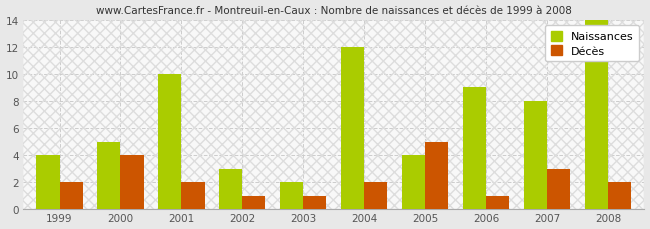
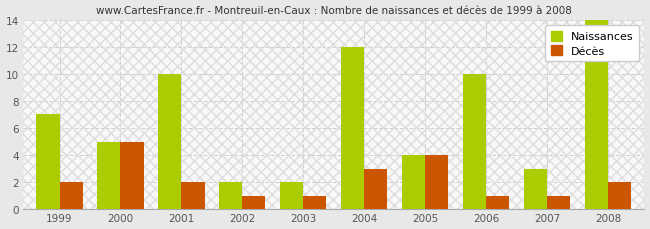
Naissances/1999: 4 -> 7
Décès/2000: 4 -> 5
Naissances/2002: 3 -> 2
Décès/2004: 2 -> 3
Décès/2005: 5 -> 4
Naissances/2006: 9 -> 10
Naissances/2007: 8 -> 3
Décès/2007: 3 -> 1
